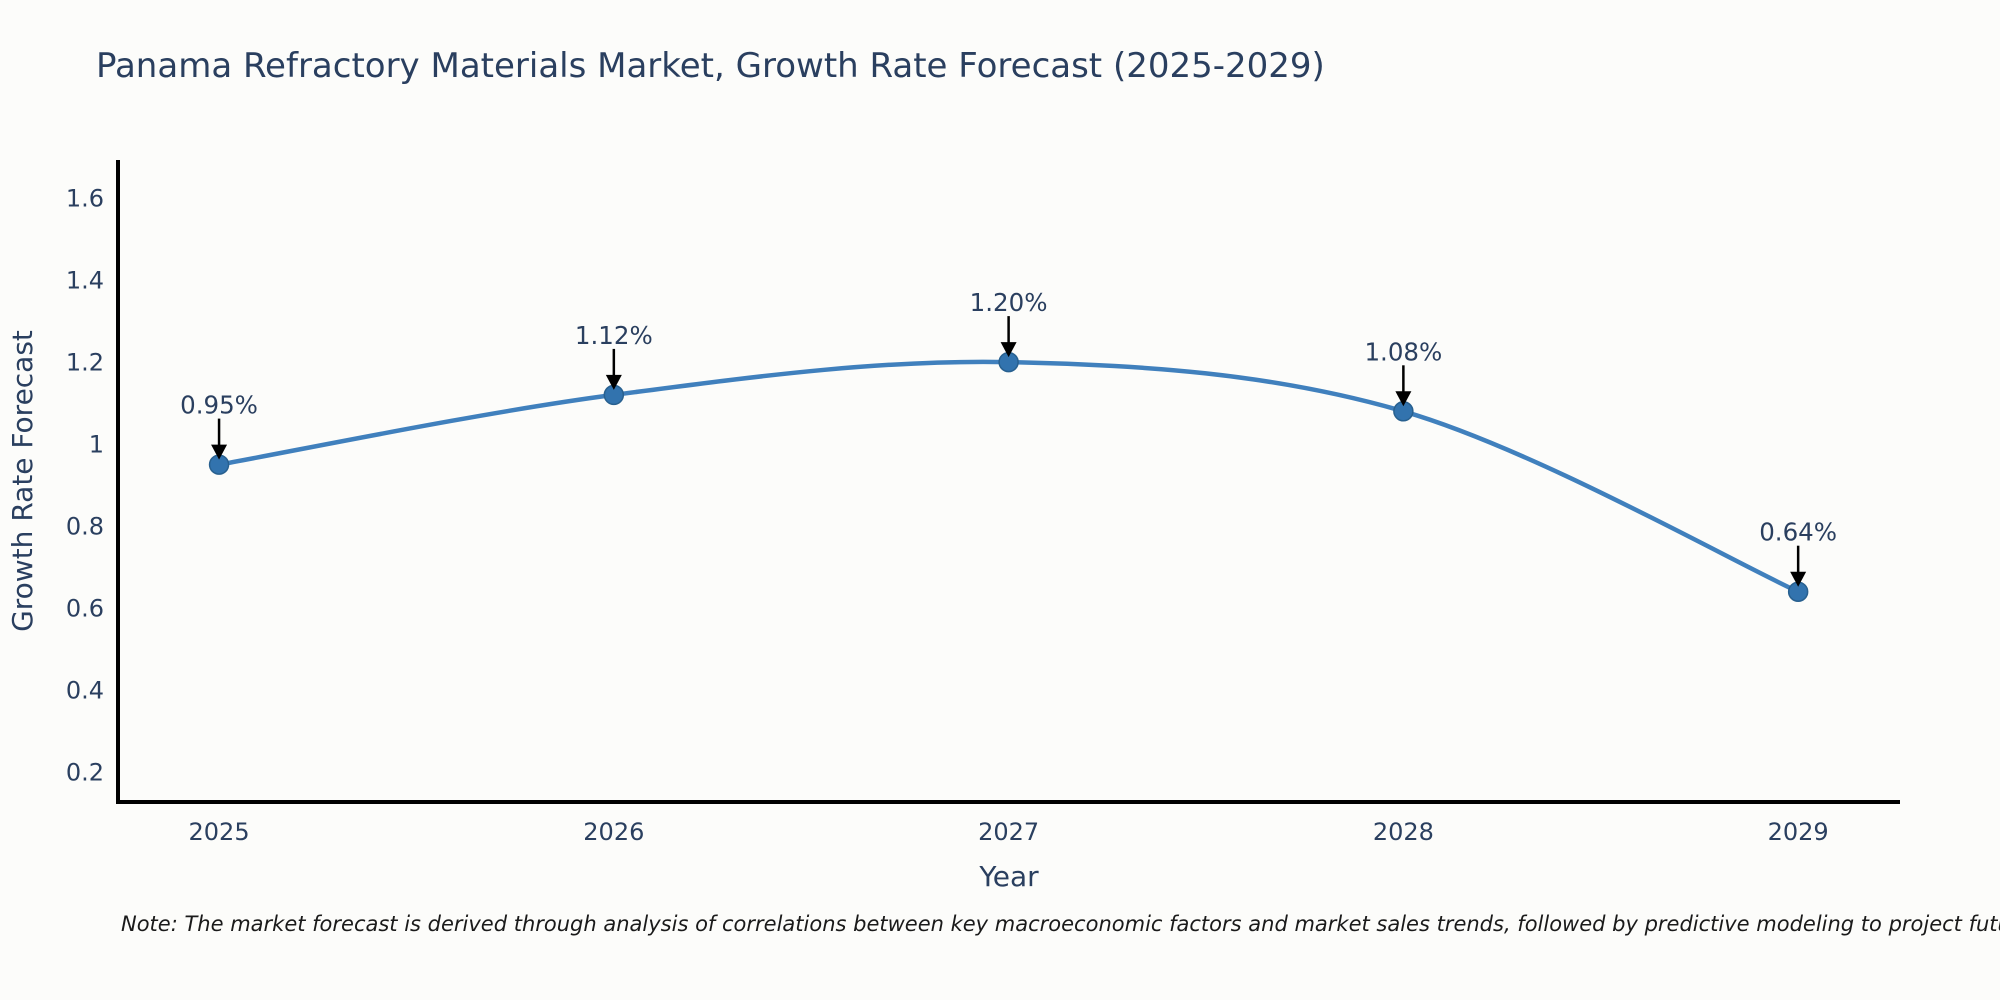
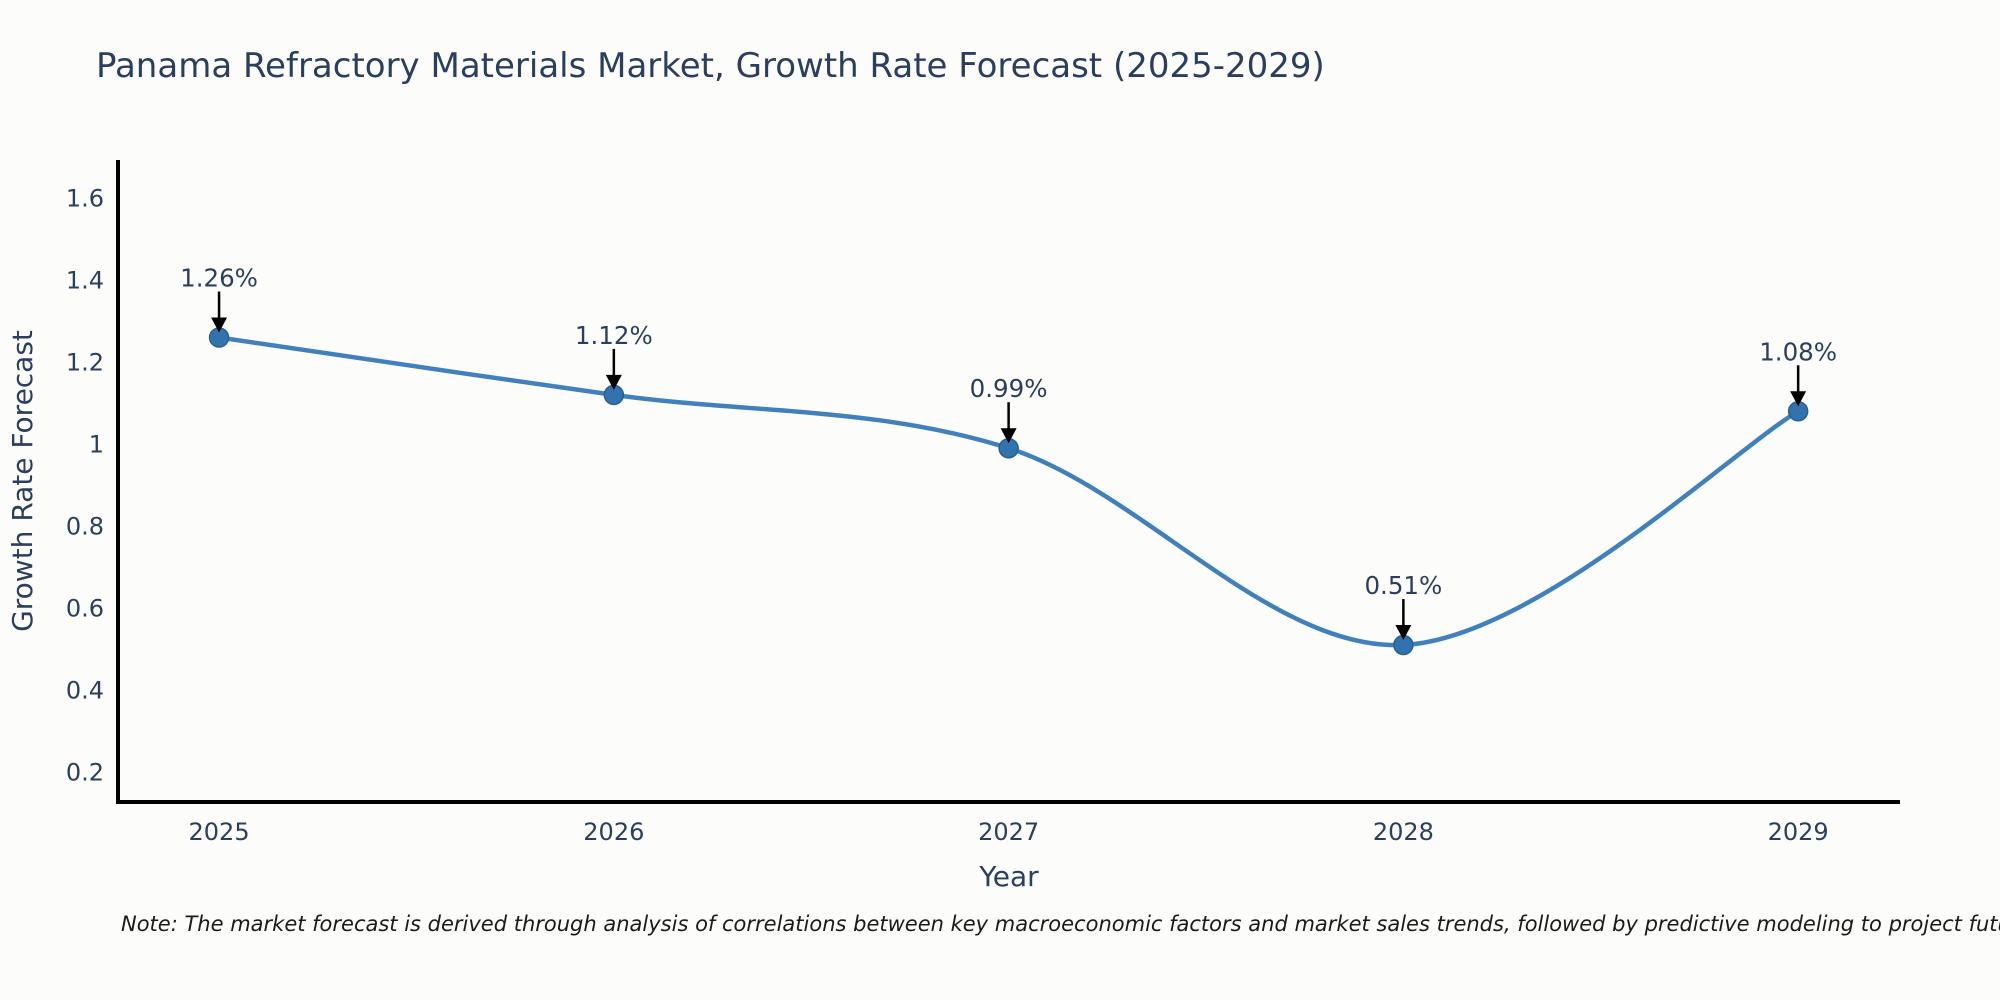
2025: 0.95% -> 1.26%
2027: 1.20% -> 0.99%
2028: 1.08% -> 0.51%
2029: 0.64% -> 1.08%
